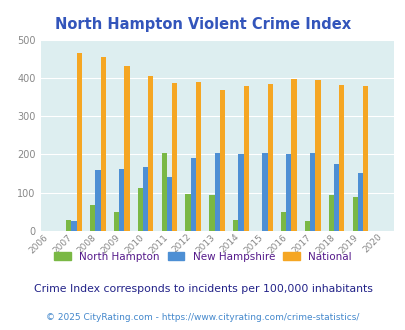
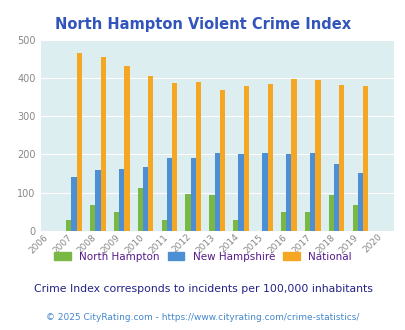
New Hampshire/2007: 25 -> 140
North Hampton/2011: 205 -> 28
New Hampshire/2011: 140 -> 190
North Hampton/2017: 25 -> 50
North Hampton/2019: 90 -> 68
